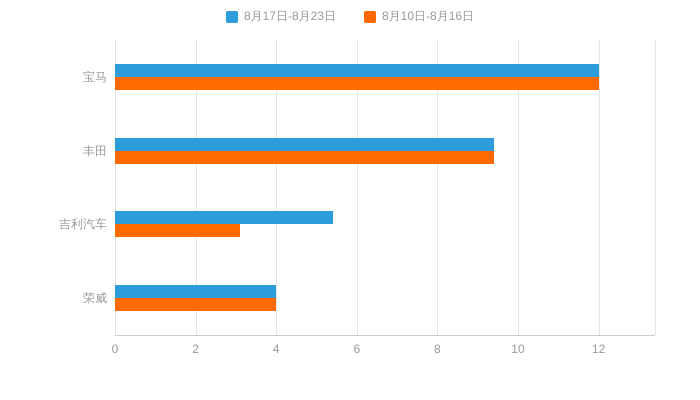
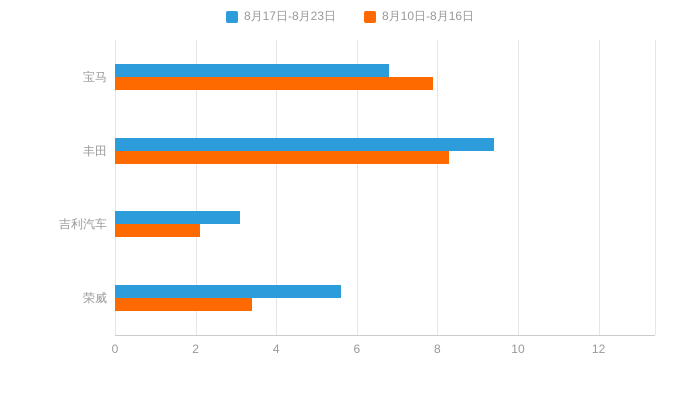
8月17日-8月23日/宝马: 12.0 -> 6.8
8月10日-8月16日/宝马: 12.0 -> 7.9
8月10日-8月16日/丰田: 9.4 -> 8.3
8月17日-8月23日/吉利汽车: 5.4 -> 3.1
8月10日-8月16日/吉利汽车: 3.1 -> 2.1
8月17日-8月23日/荣威: 4.0 -> 5.6
8月10日-8月16日/荣威: 4.0 -> 3.4
